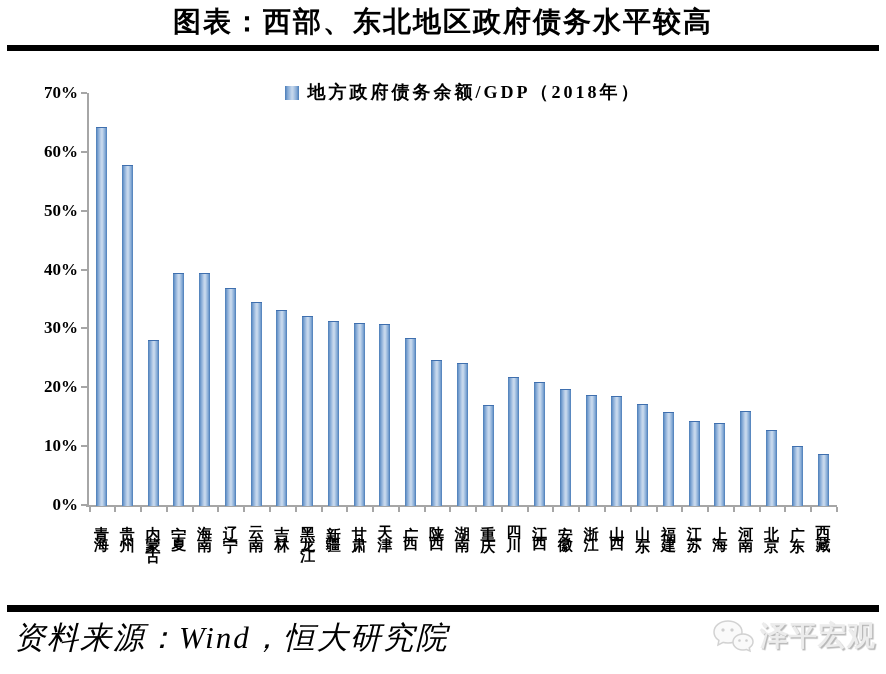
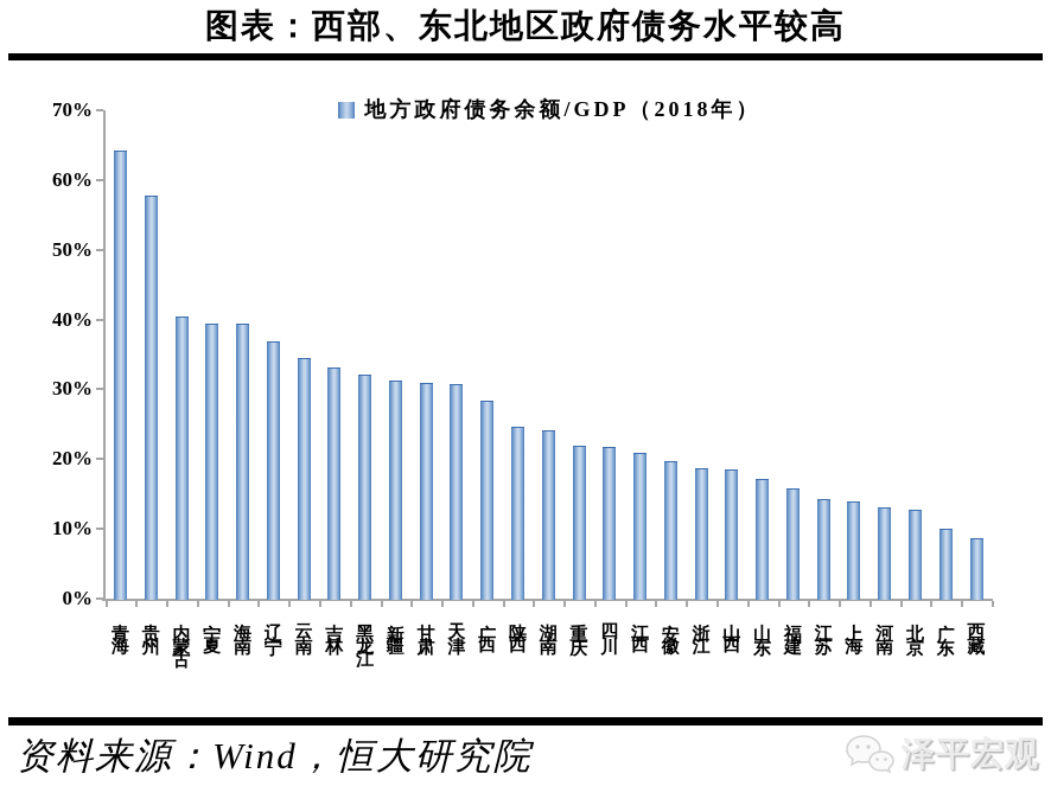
内蒙古: 28% -> 40%
重庆: 17% -> 22%
河南: 16% -> 13%
